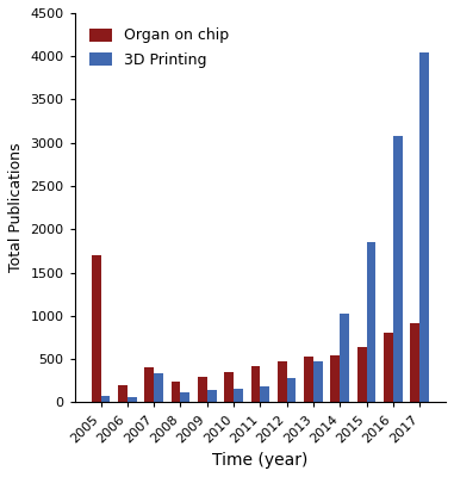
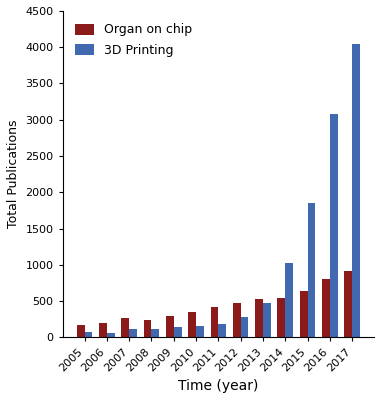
Organ on chip/2005: 1700 -> 180
Organ on chip/2007: 400 -> 260
3D Printing/2007: 340 -> 120
